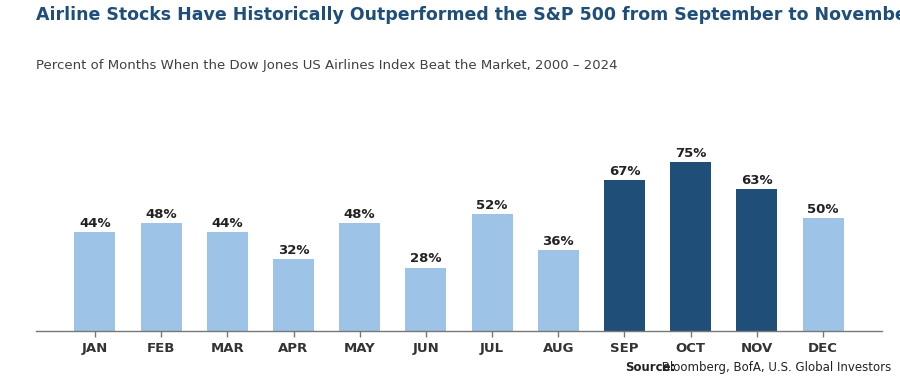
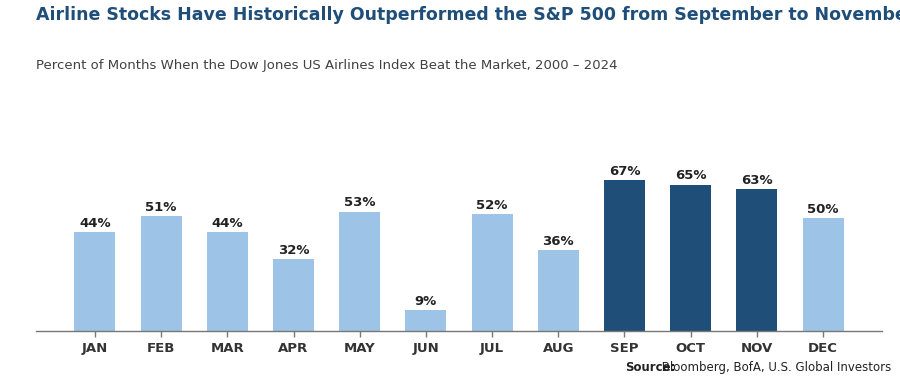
FEB: 48% -> 51%
MAY: 48% -> 53%
JUN: 28% -> 9%
OCT: 75% -> 65%
